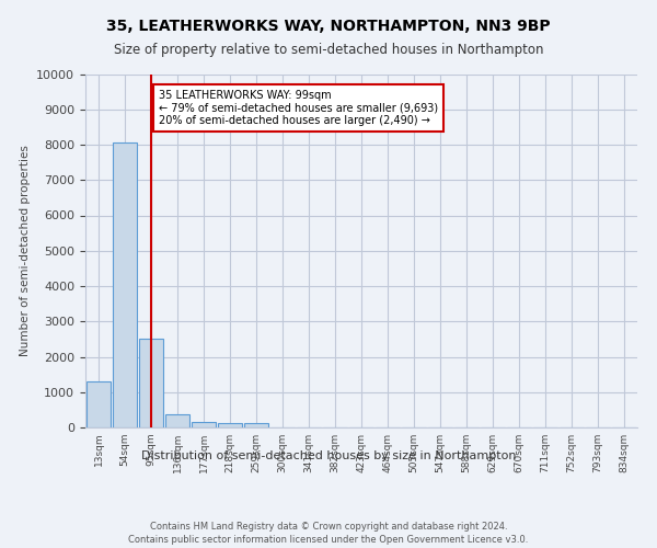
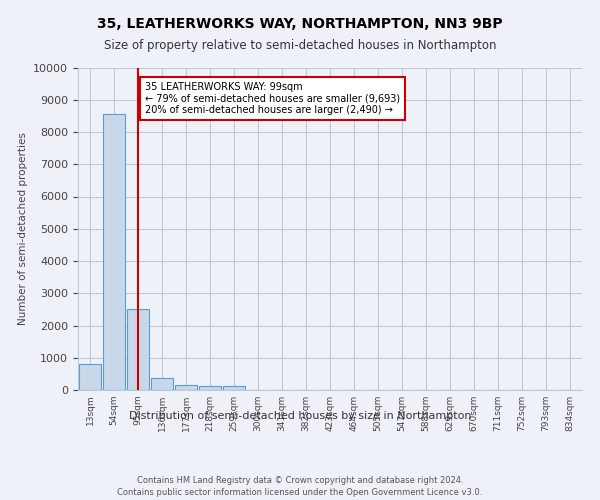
13sqm: 1300 -> 800
54sqm: 8050 -> 8550
